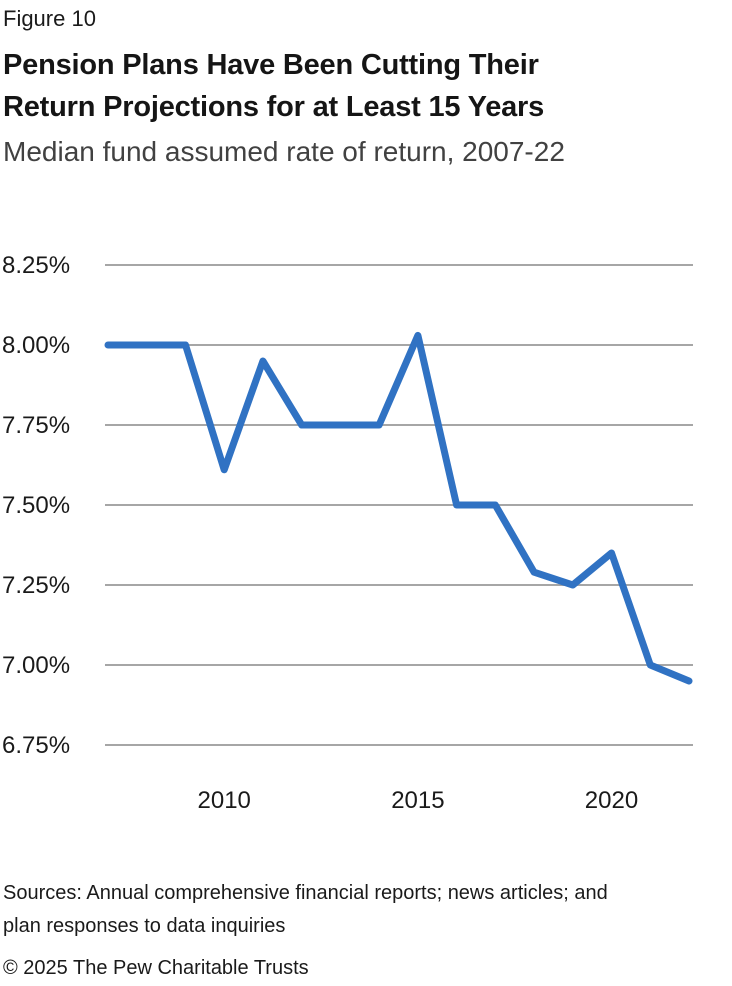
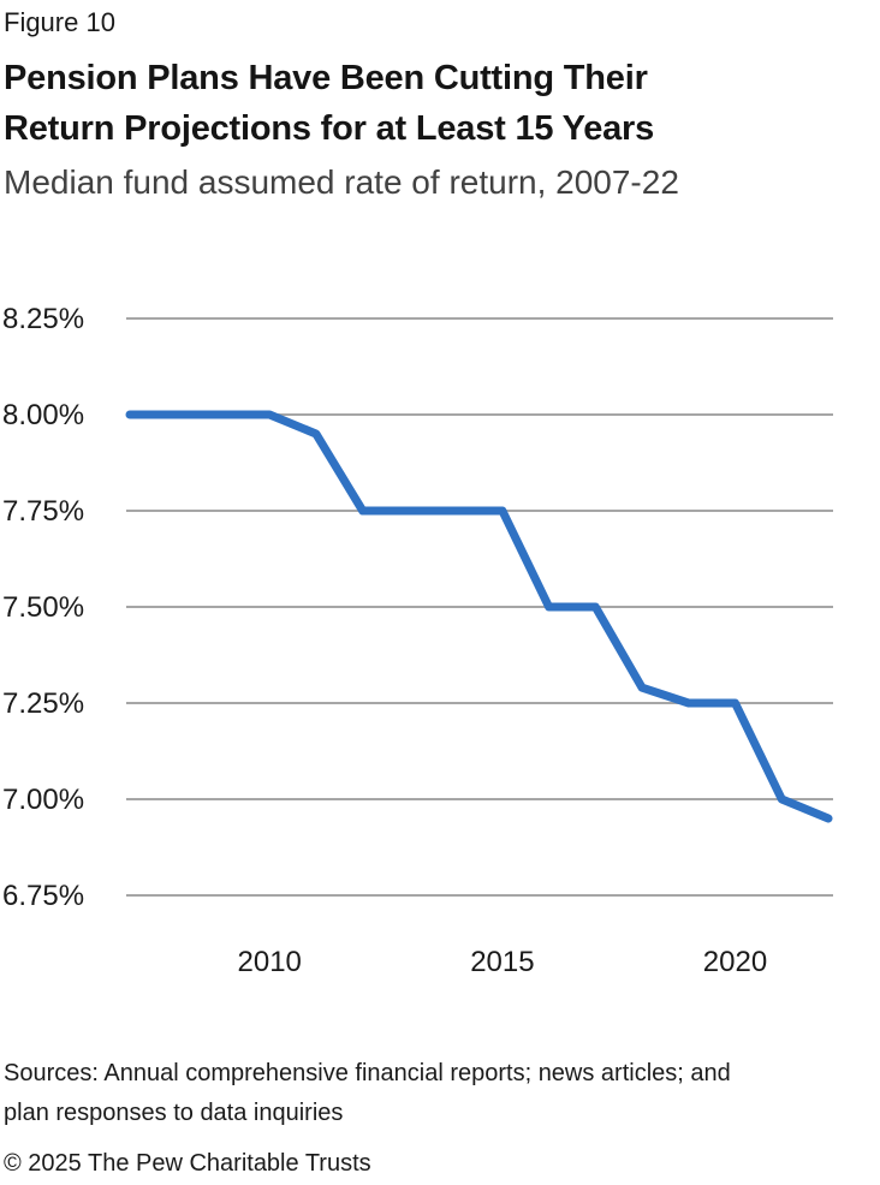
2010: 7.61% -> 8.00%
2015: 8.03% -> 7.75%
2020: 7.35% -> 7.25%
